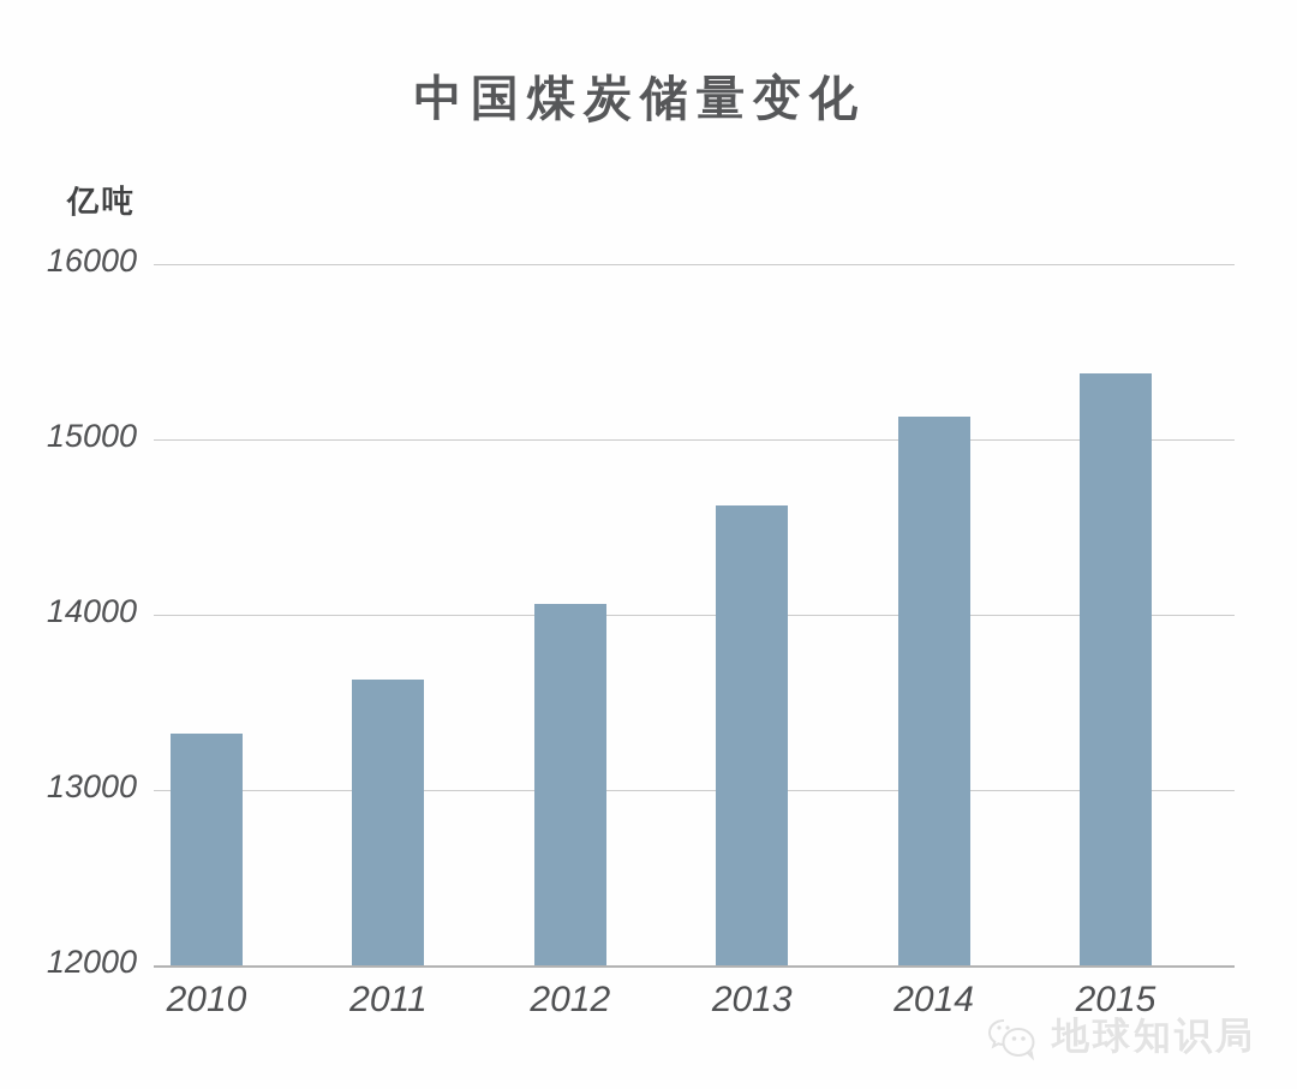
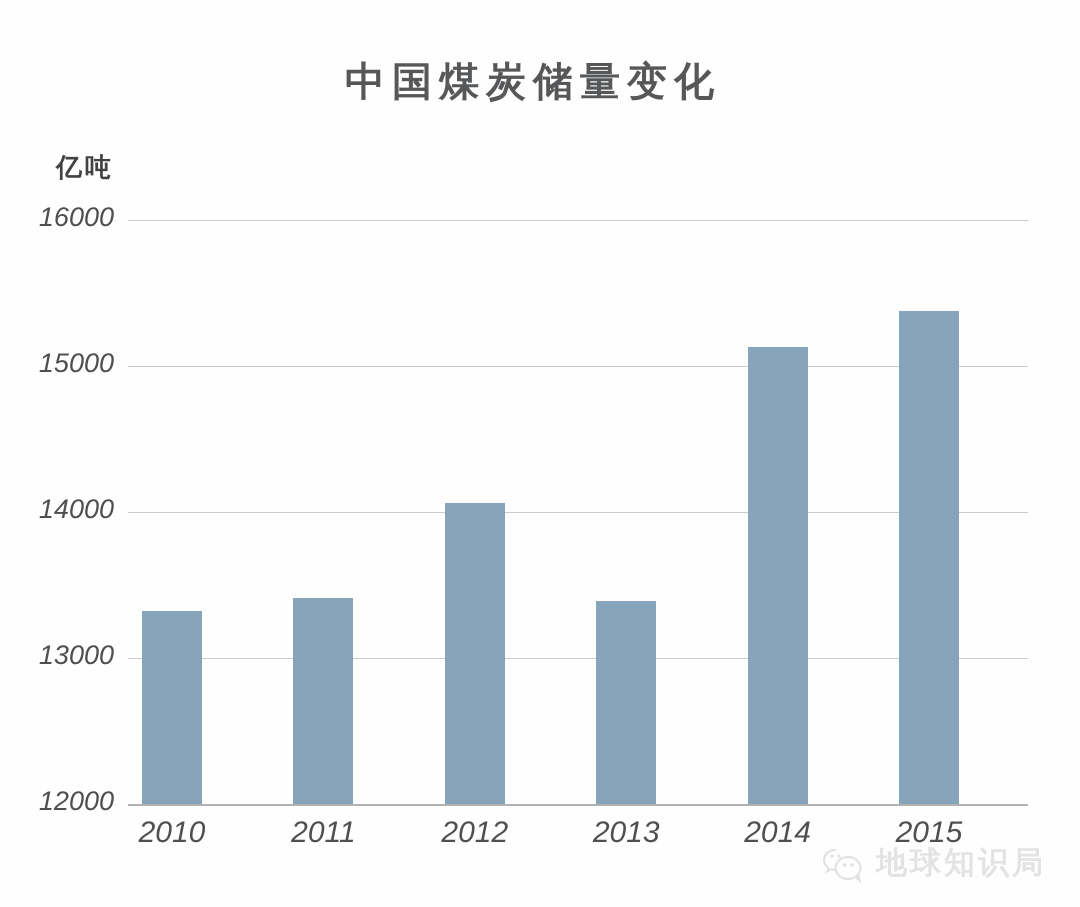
2011: 13630 -> 13410
2013: 14620 -> 13390
